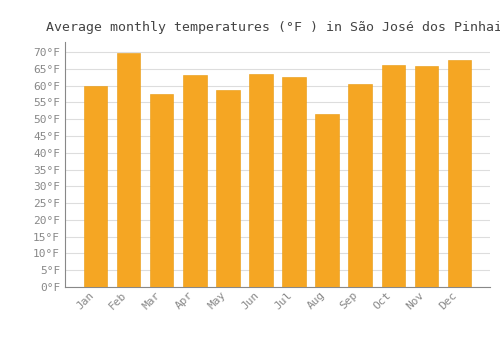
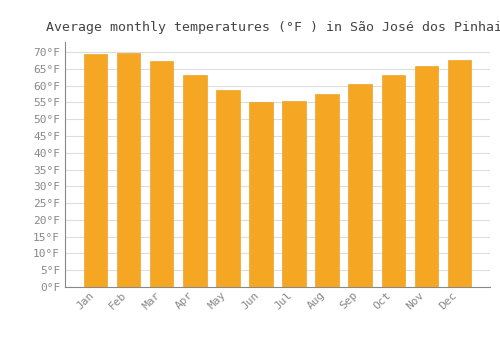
Jan: 60.0°F -> 69.3°F
Mar: 57.5°F -> 67.3°F
Jun: 63.5°F -> 55.2°F
Jul: 62.5°F -> 55.4°F
Aug: 51.5°F -> 57.6°F
Oct: 66.0°F -> 63.1°F
